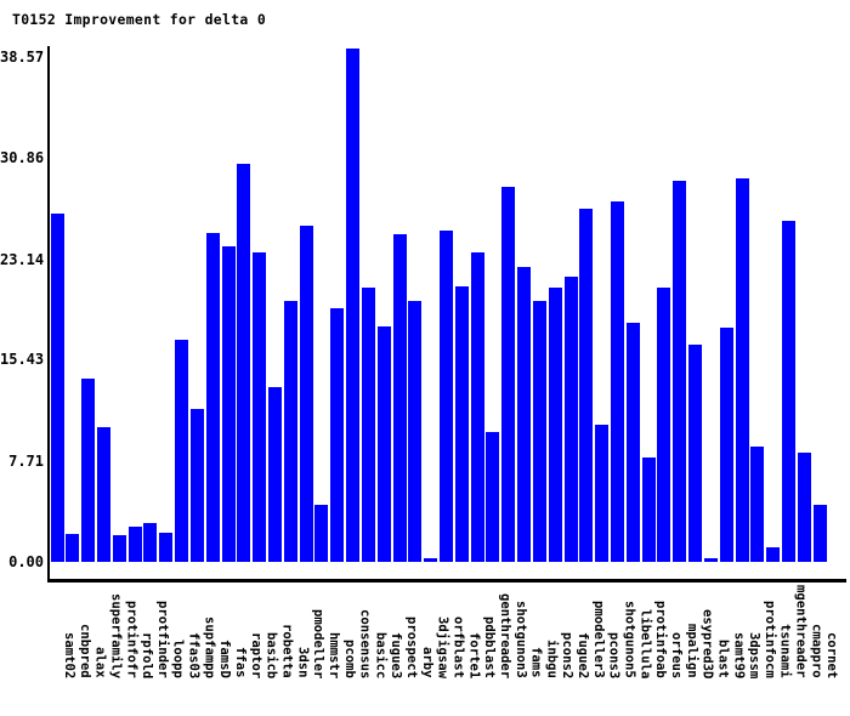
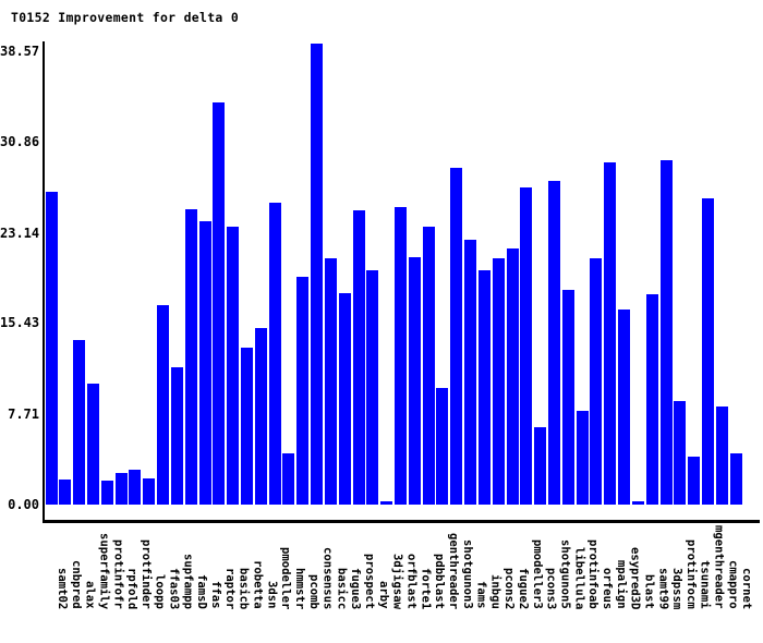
raptor: 30.5 -> 34.3
3dsn: 20.0 -> 15.1
pcons3: 10.5 -> 6.6
tsunami: 1.1 -> 4.1
